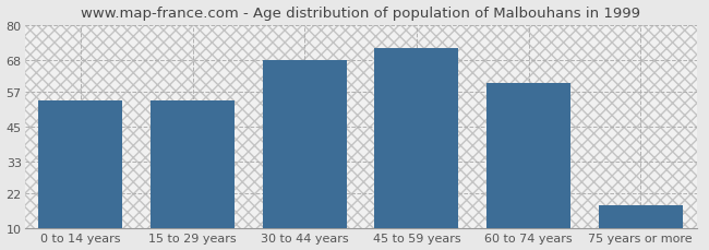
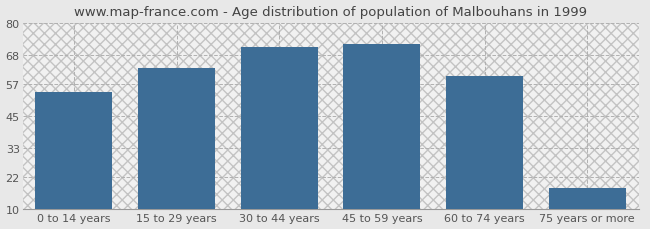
15 to 29 years: 54 -> 63
30 to 44 years: 68 -> 71
